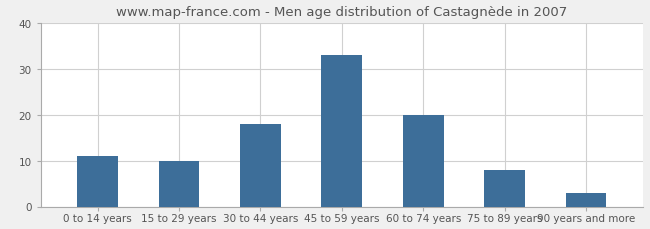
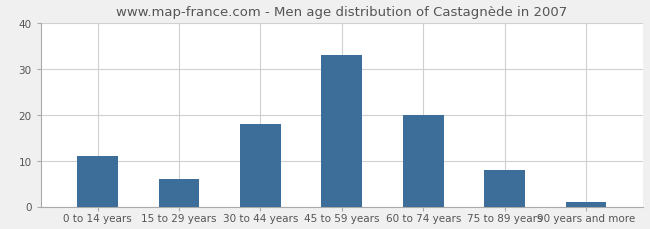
15 to 29 years: 10 -> 6
90 years and more: 3 -> 1
